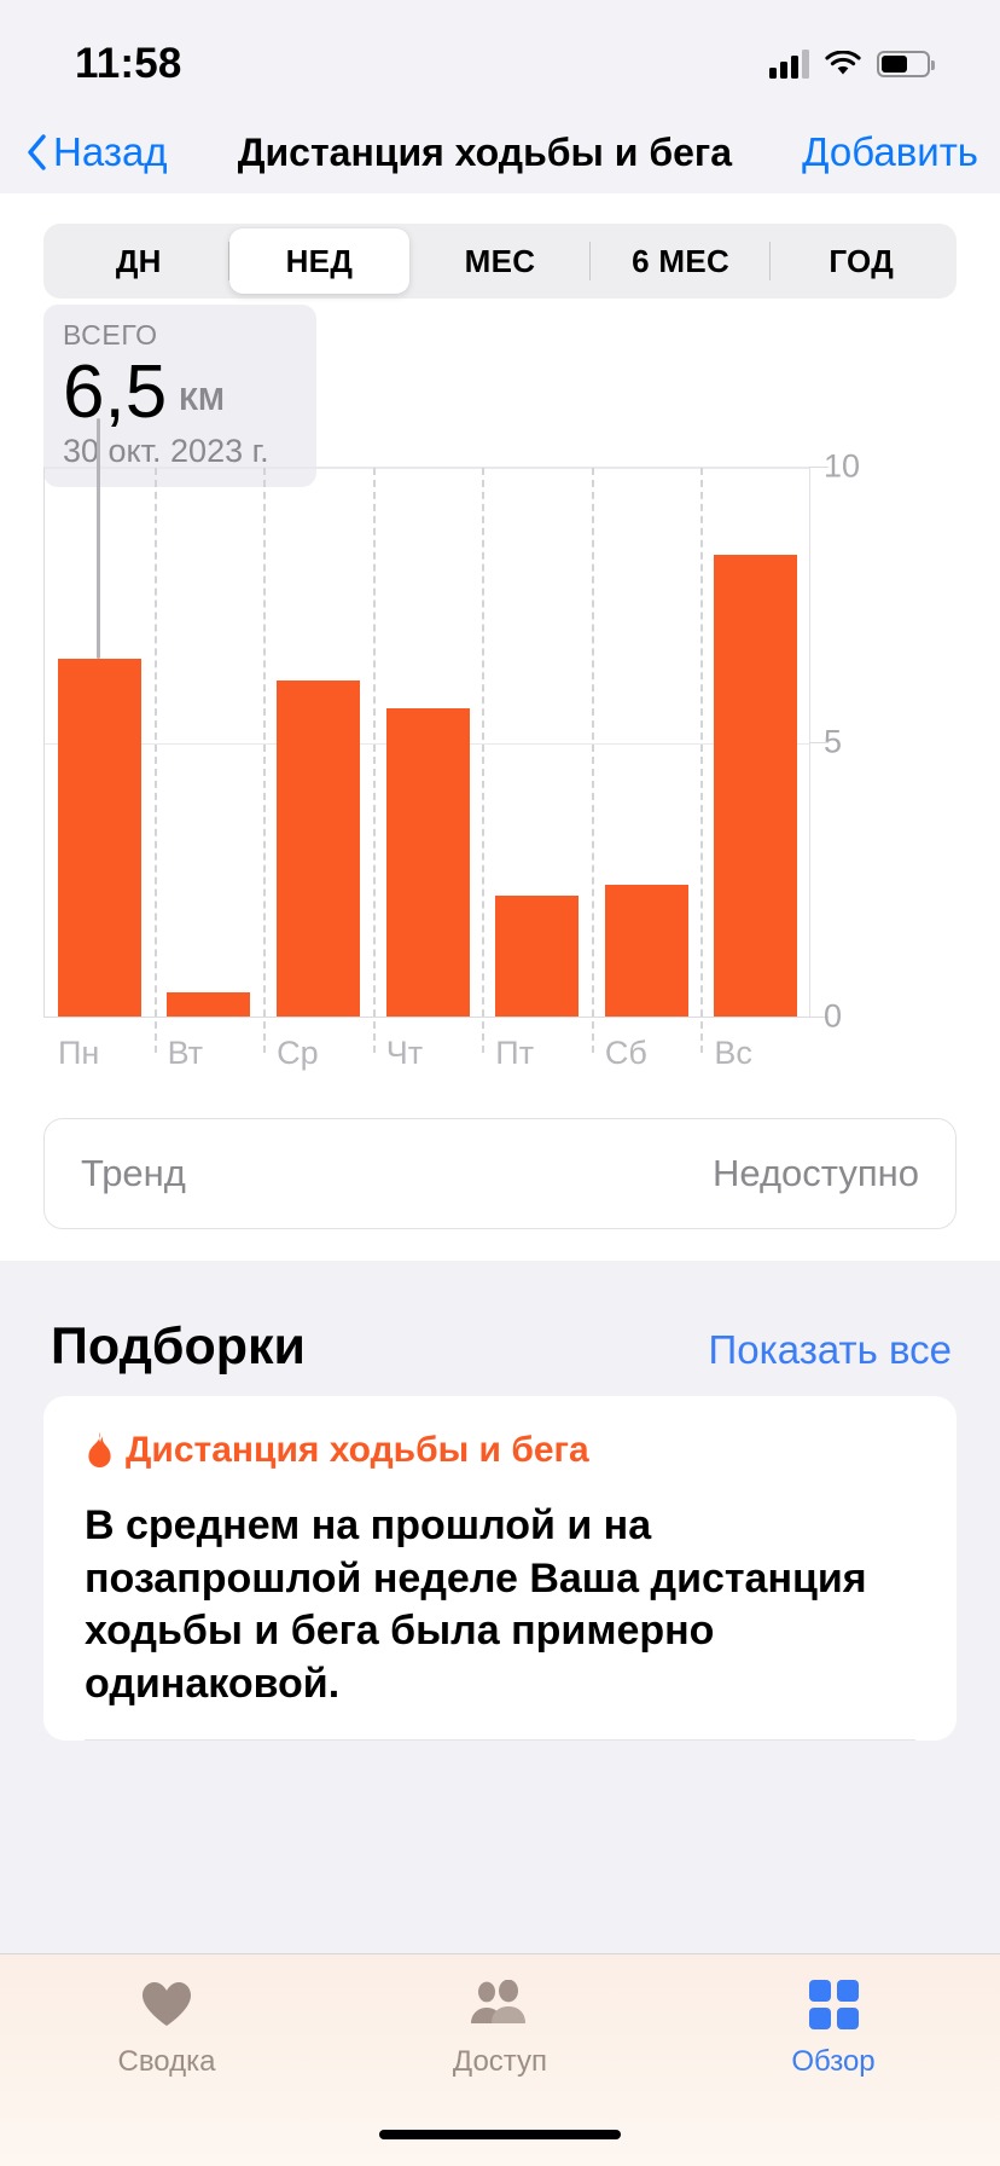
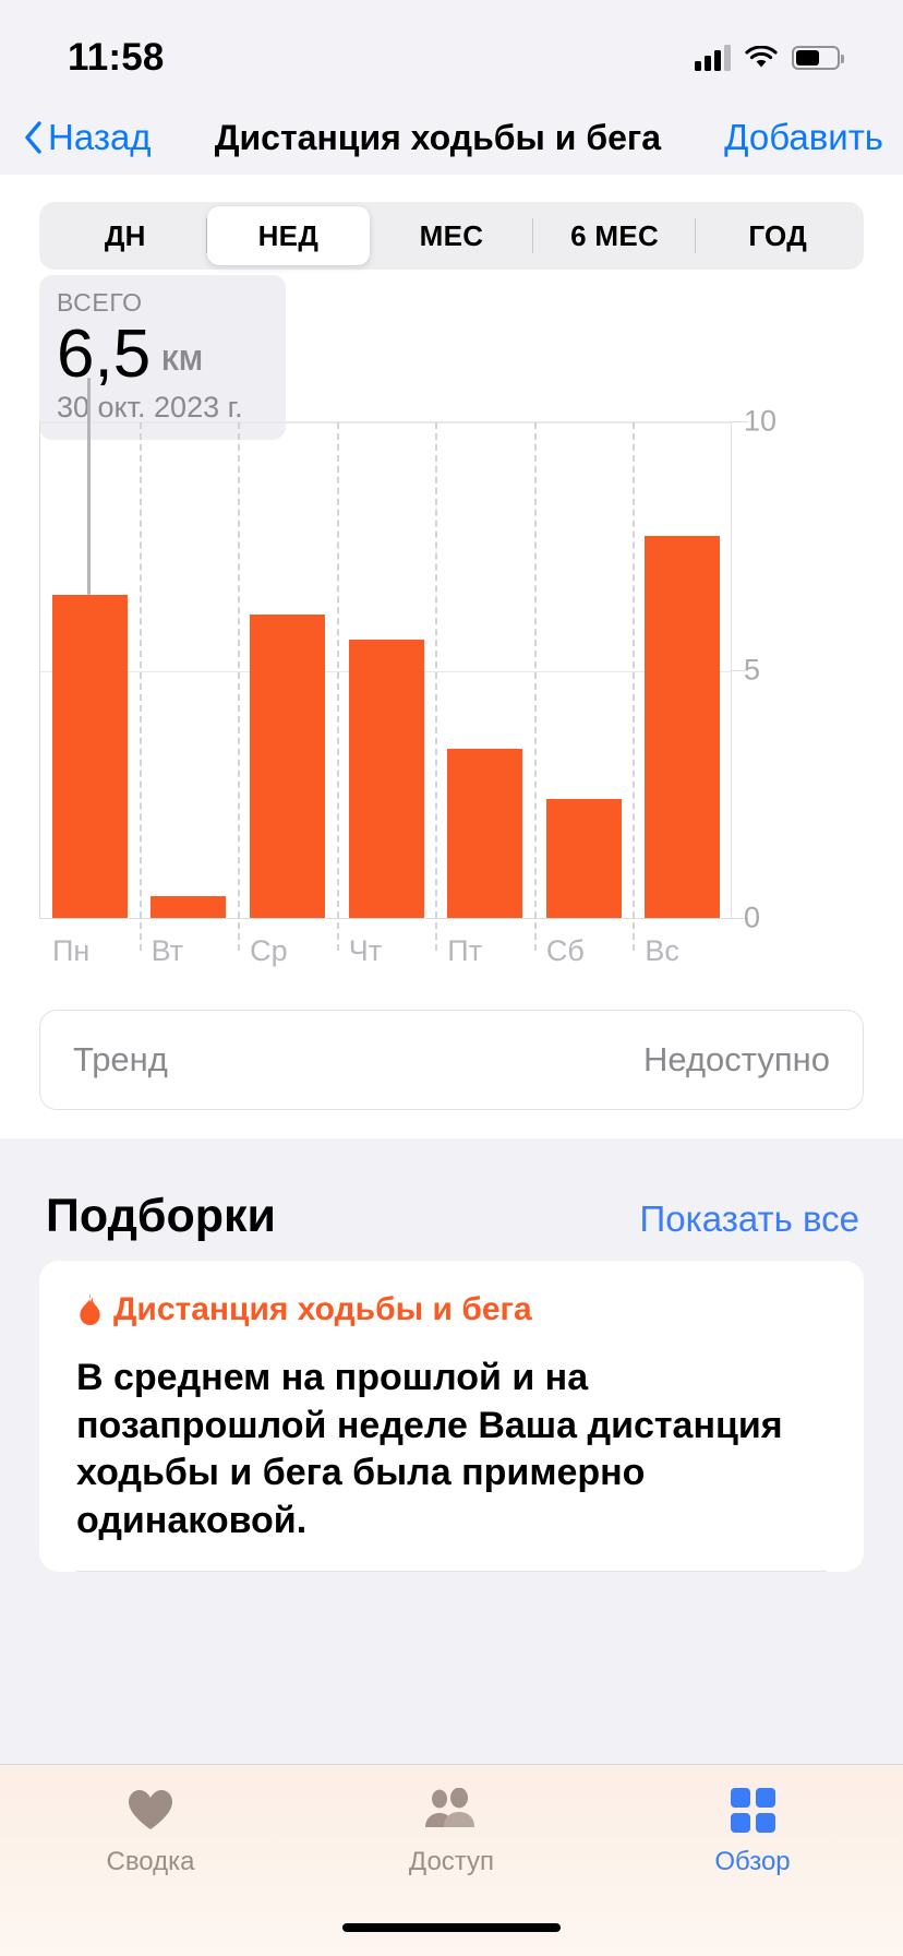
Пт: 2.2 -> 3.4
Вс: 8.4 -> 7.7
